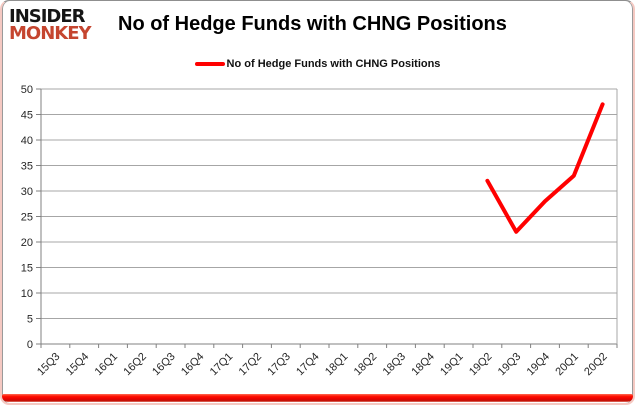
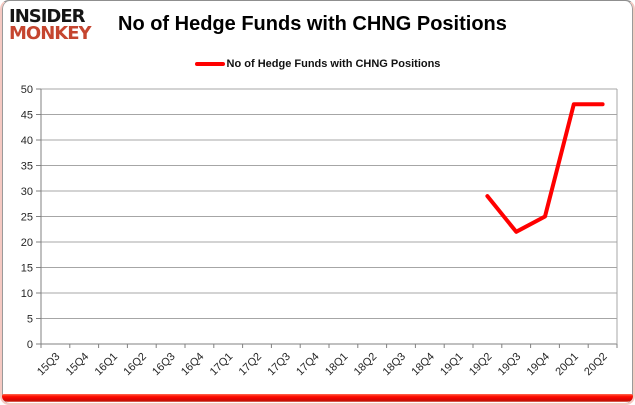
19Q2: 32 -> 29
19Q4: 28 -> 25
20Q1: 33 -> 47
